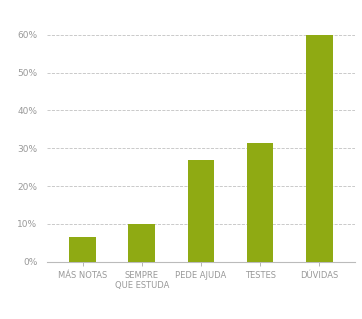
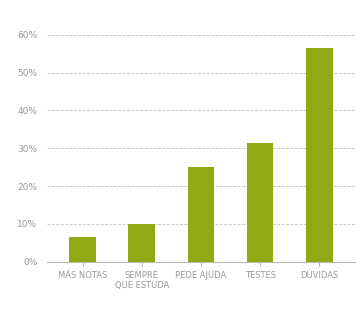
PEDE AJUDA: 27.0% -> 25.0%
DÚVIDAS: 60.0% -> 56.5%
